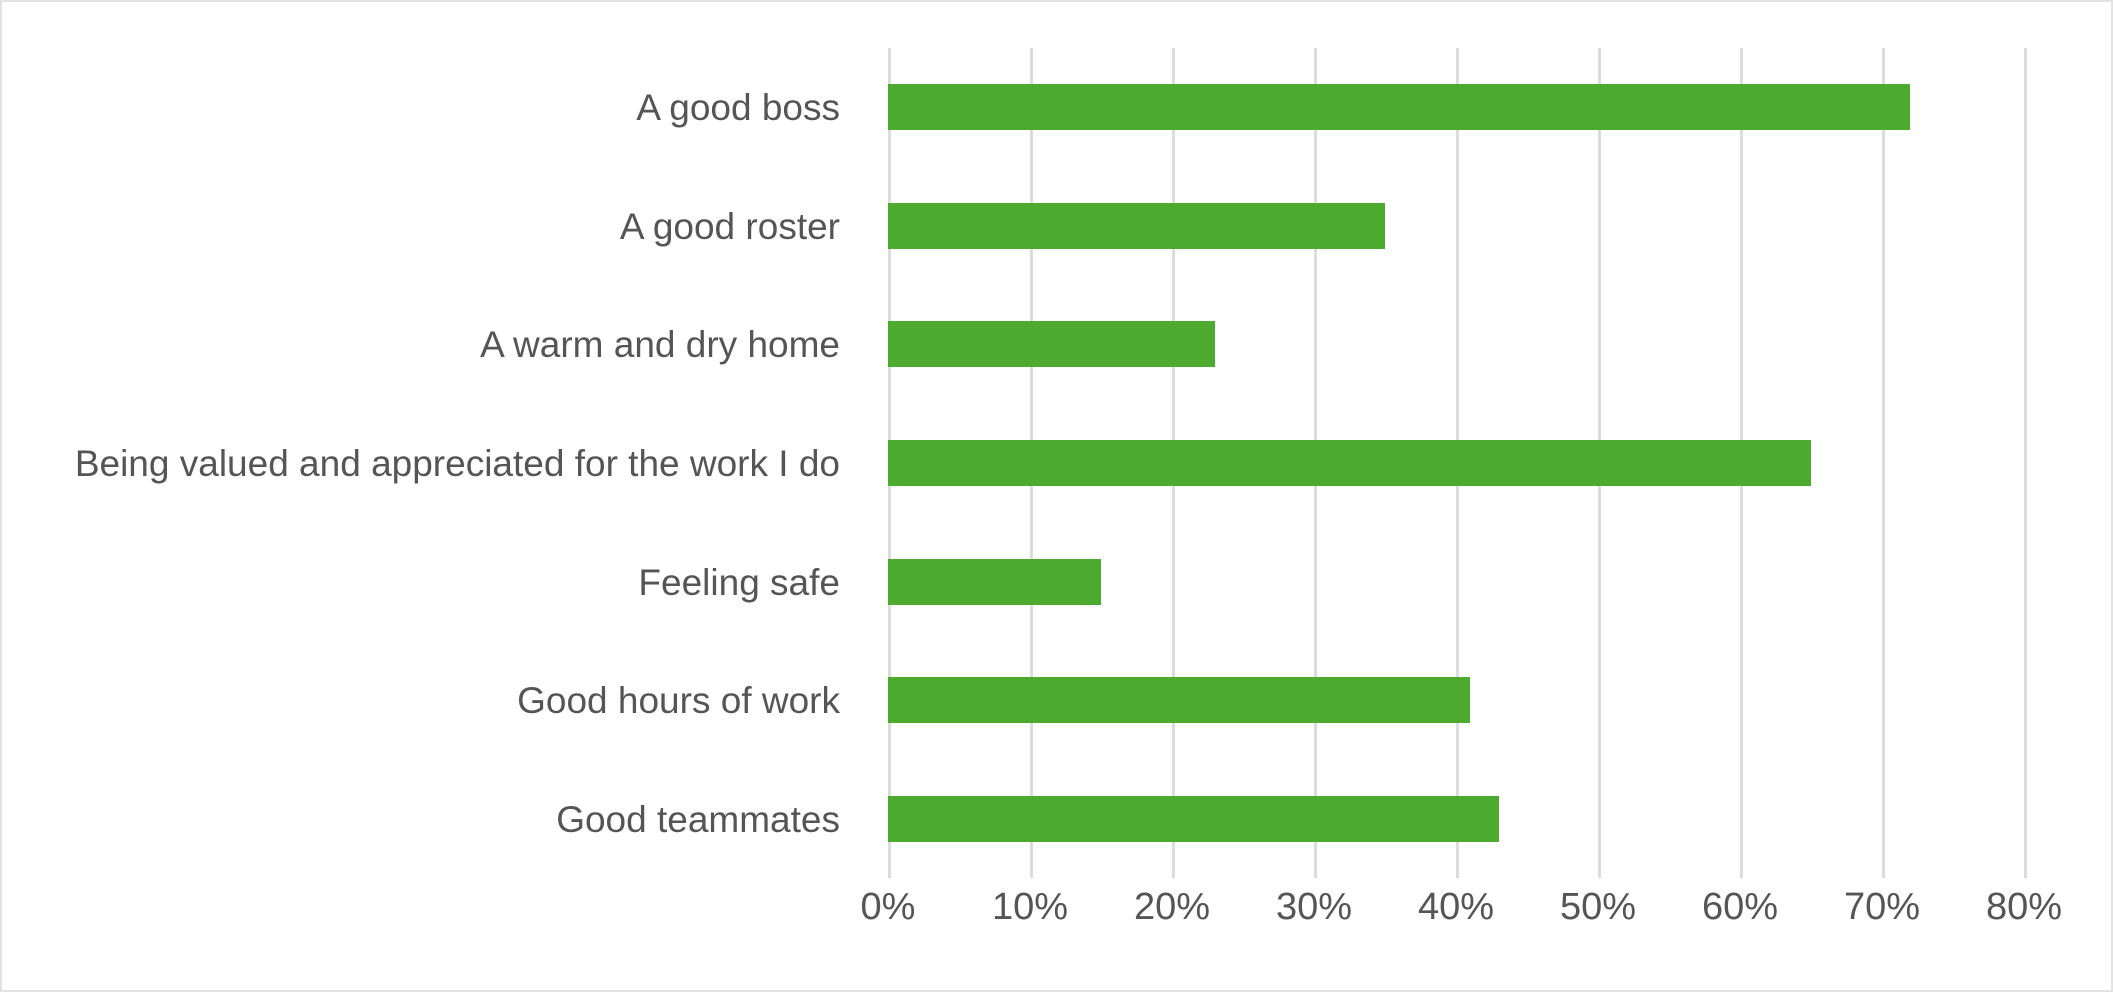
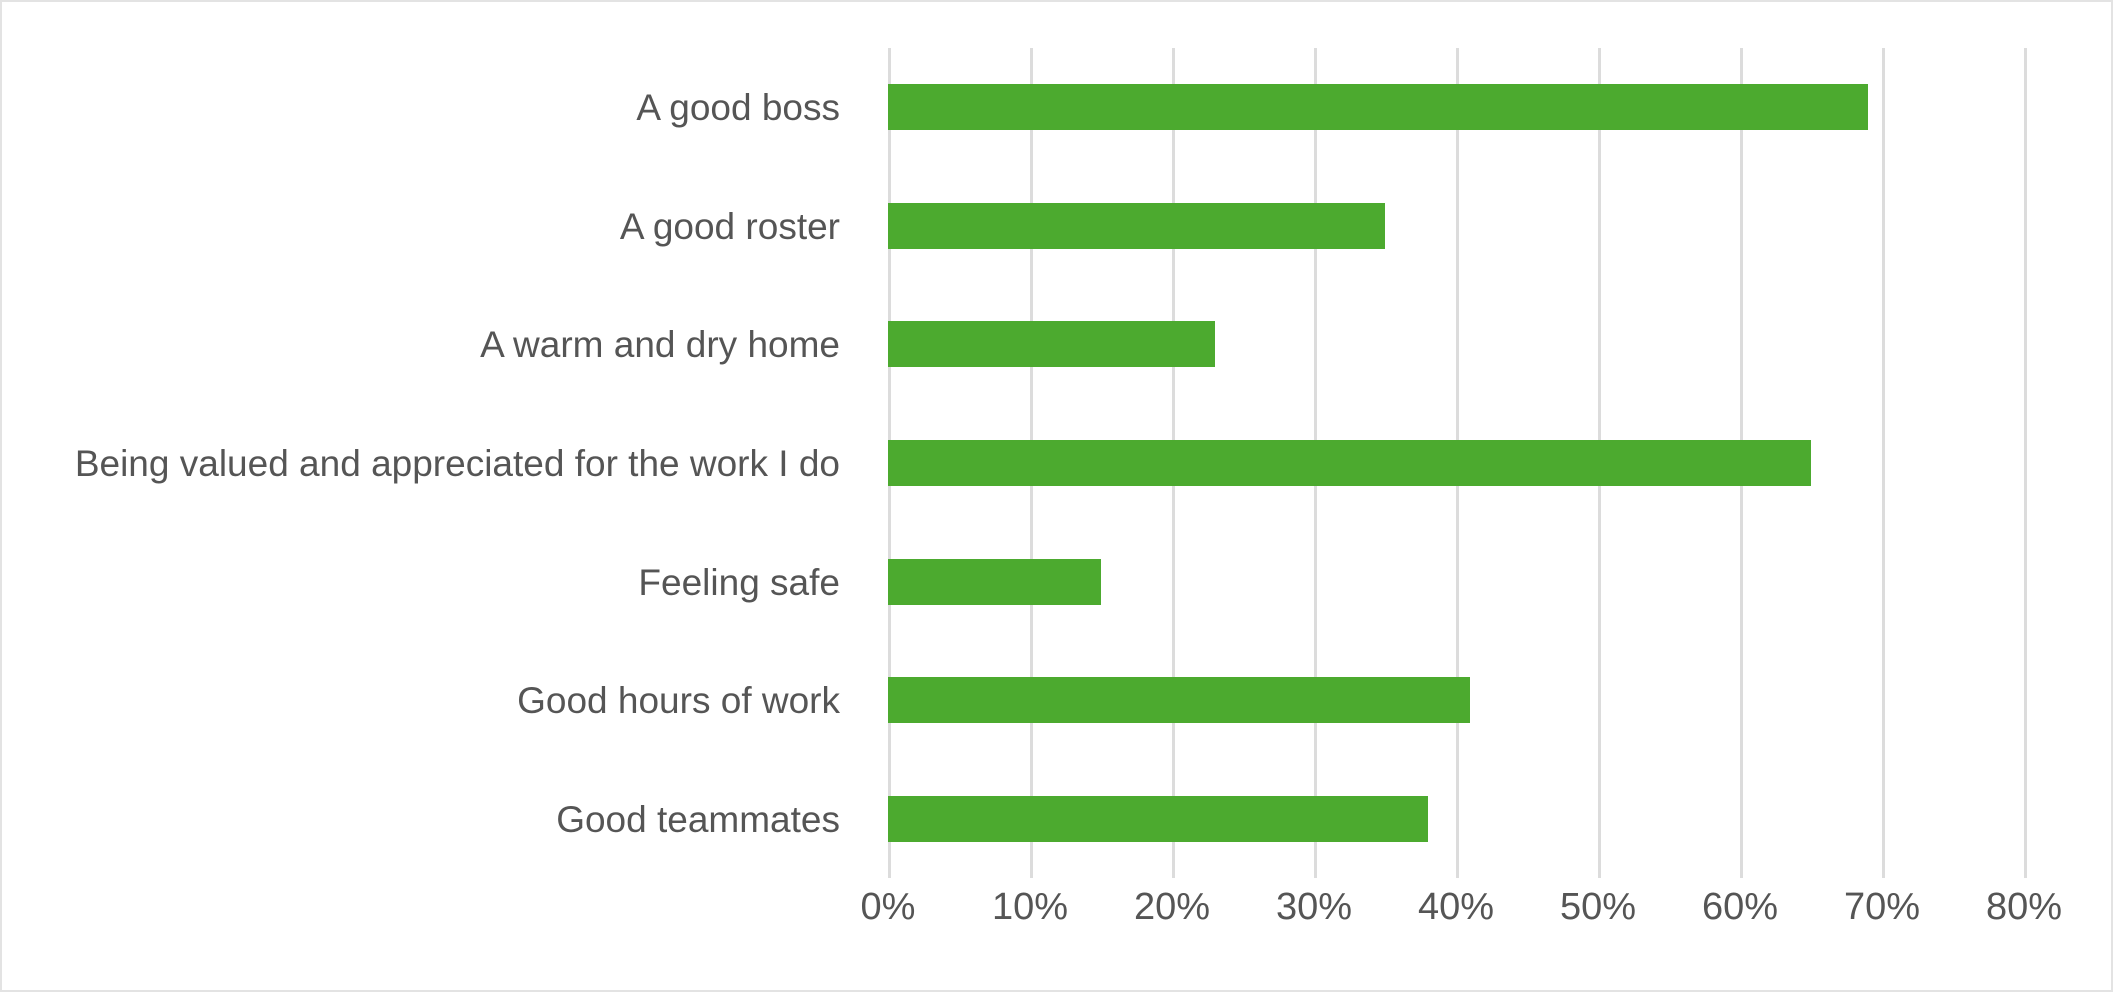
A good boss: 72% -> 69%
Good teammates: 43% -> 38%
